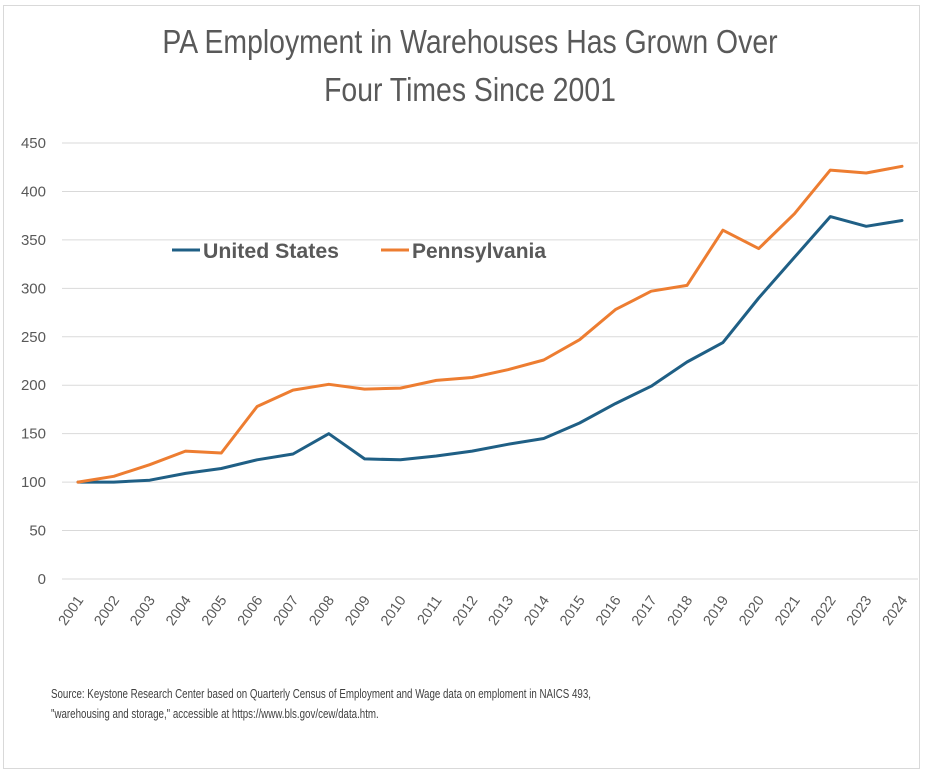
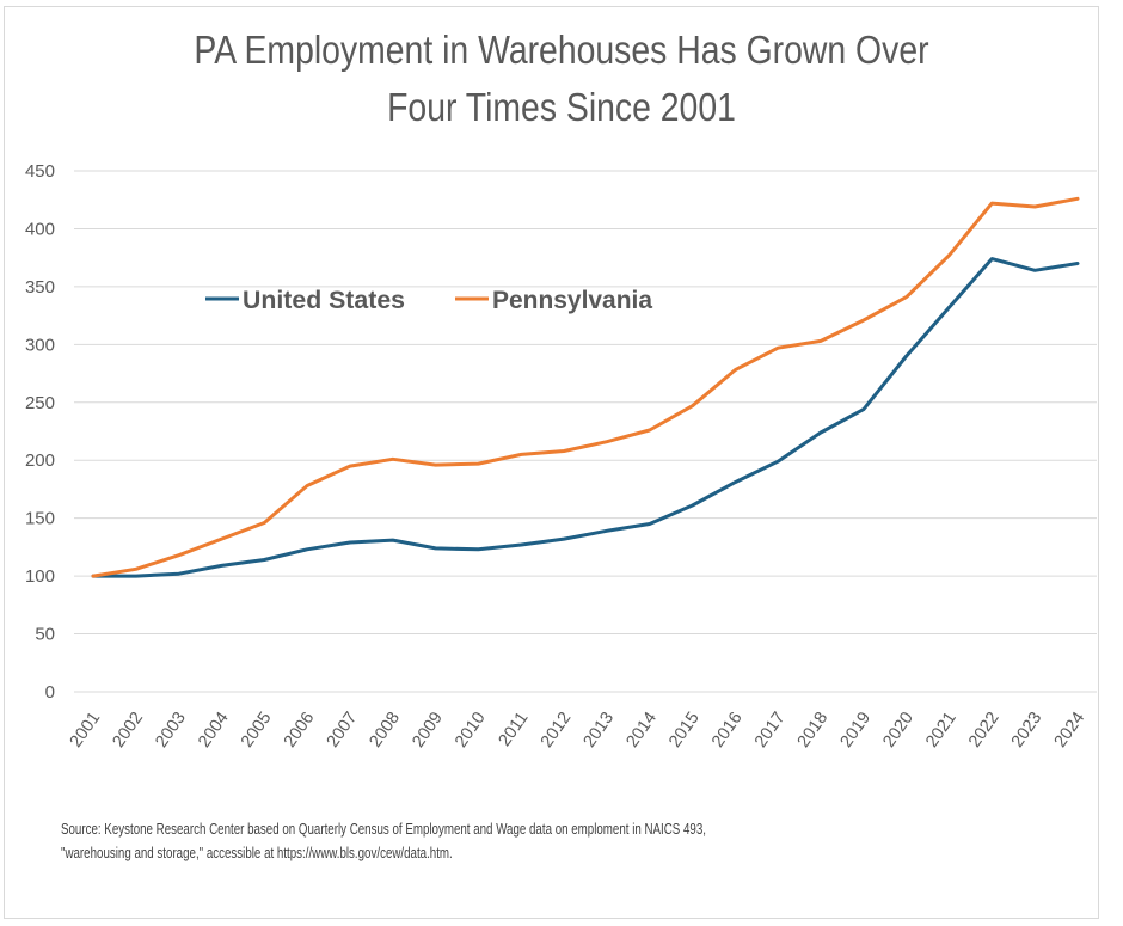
Pennsylvania/2005: 130 -> 150
United States/2008: 150 -> 130
Pennsylvania/2019: 360 -> 320
